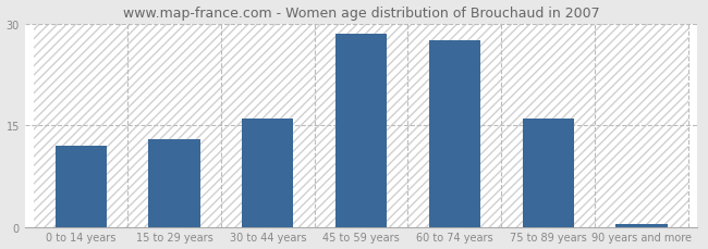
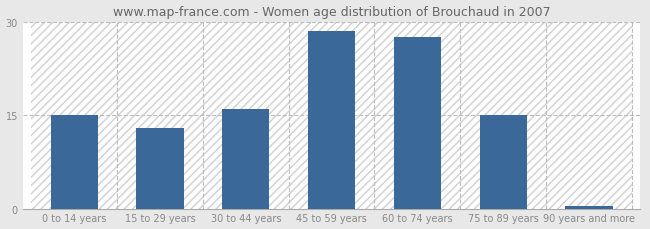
0 to 14 years: 12.0 -> 15.0
75 to 89 years: 16.0 -> 15.0
